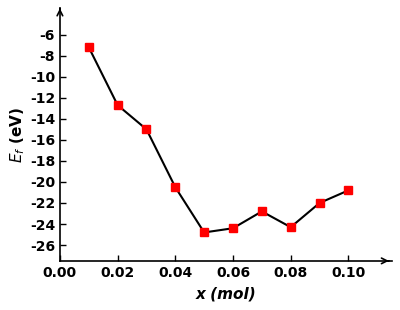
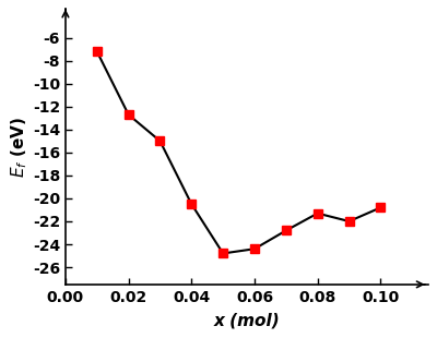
0.08: -24.3 -> -21.3
